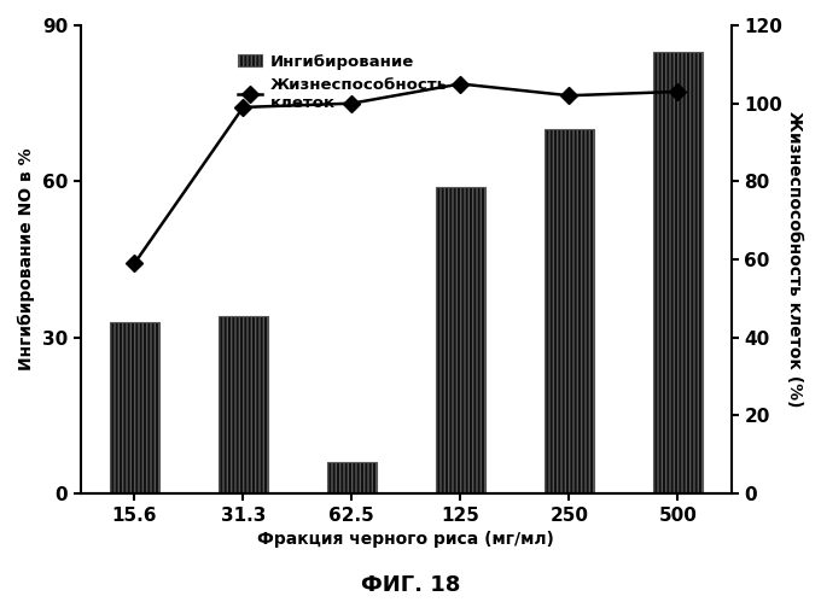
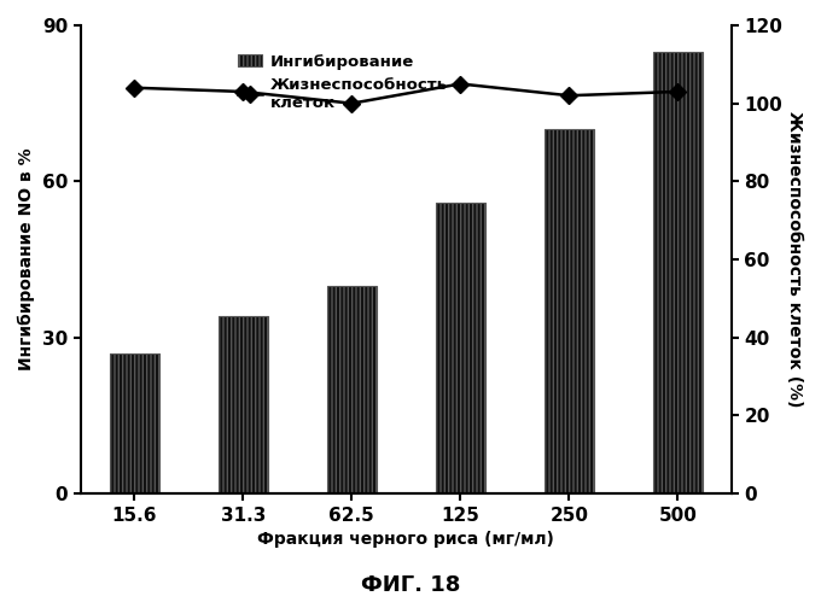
Ингибирование/15.6: 33 -> 27
Жизнеспособность клеток/15.6: 59 -> 104
Жизнеспособность клеток/31.3: 99 -> 103
Ингибирование/62.5: 6 -> 40
Ингибирование/125: 59 -> 56
